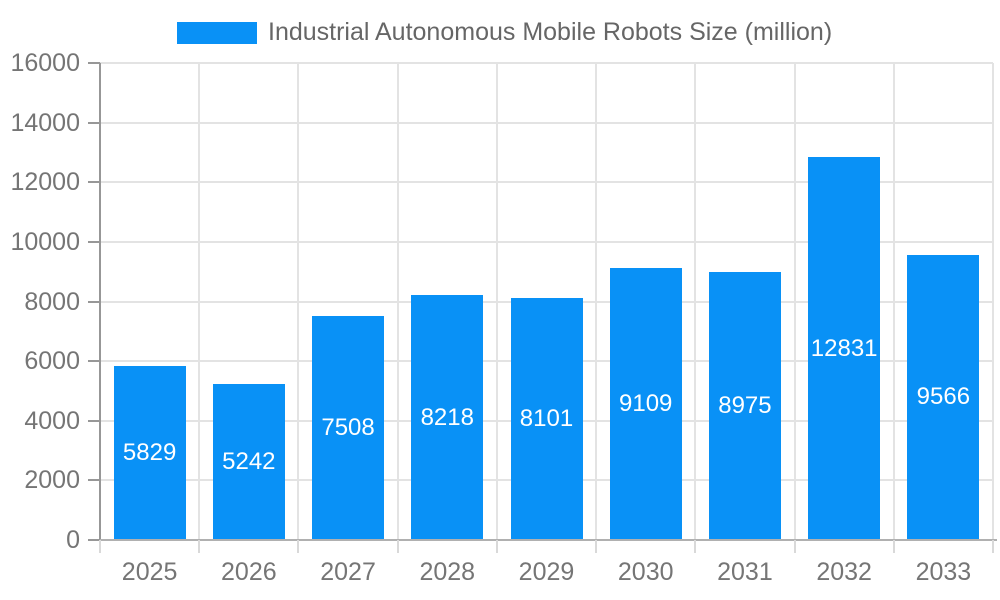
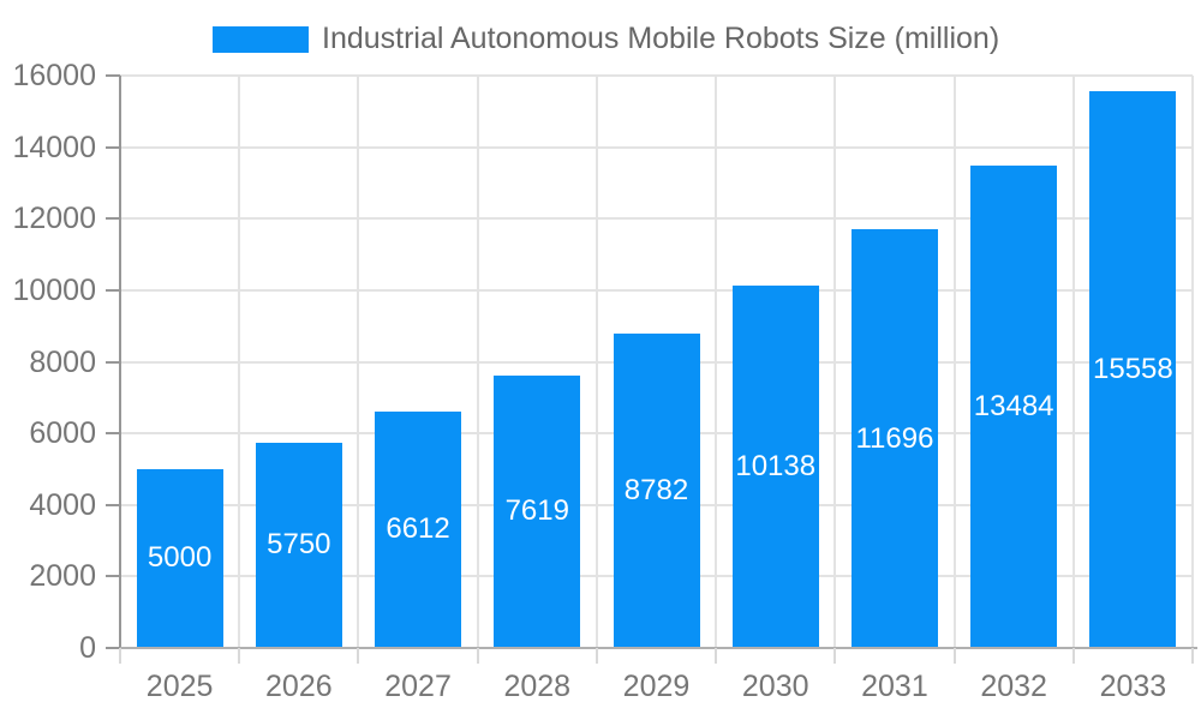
2025: 5829 -> 5000
2026: 5242 -> 5750
2027: 7508 -> 6612
2028: 8218 -> 7619
2029: 8101 -> 8782
2030: 9109 -> 10138
2031: 8975 -> 11696
2032: 12831 -> 13484
2033: 9566 -> 15558
